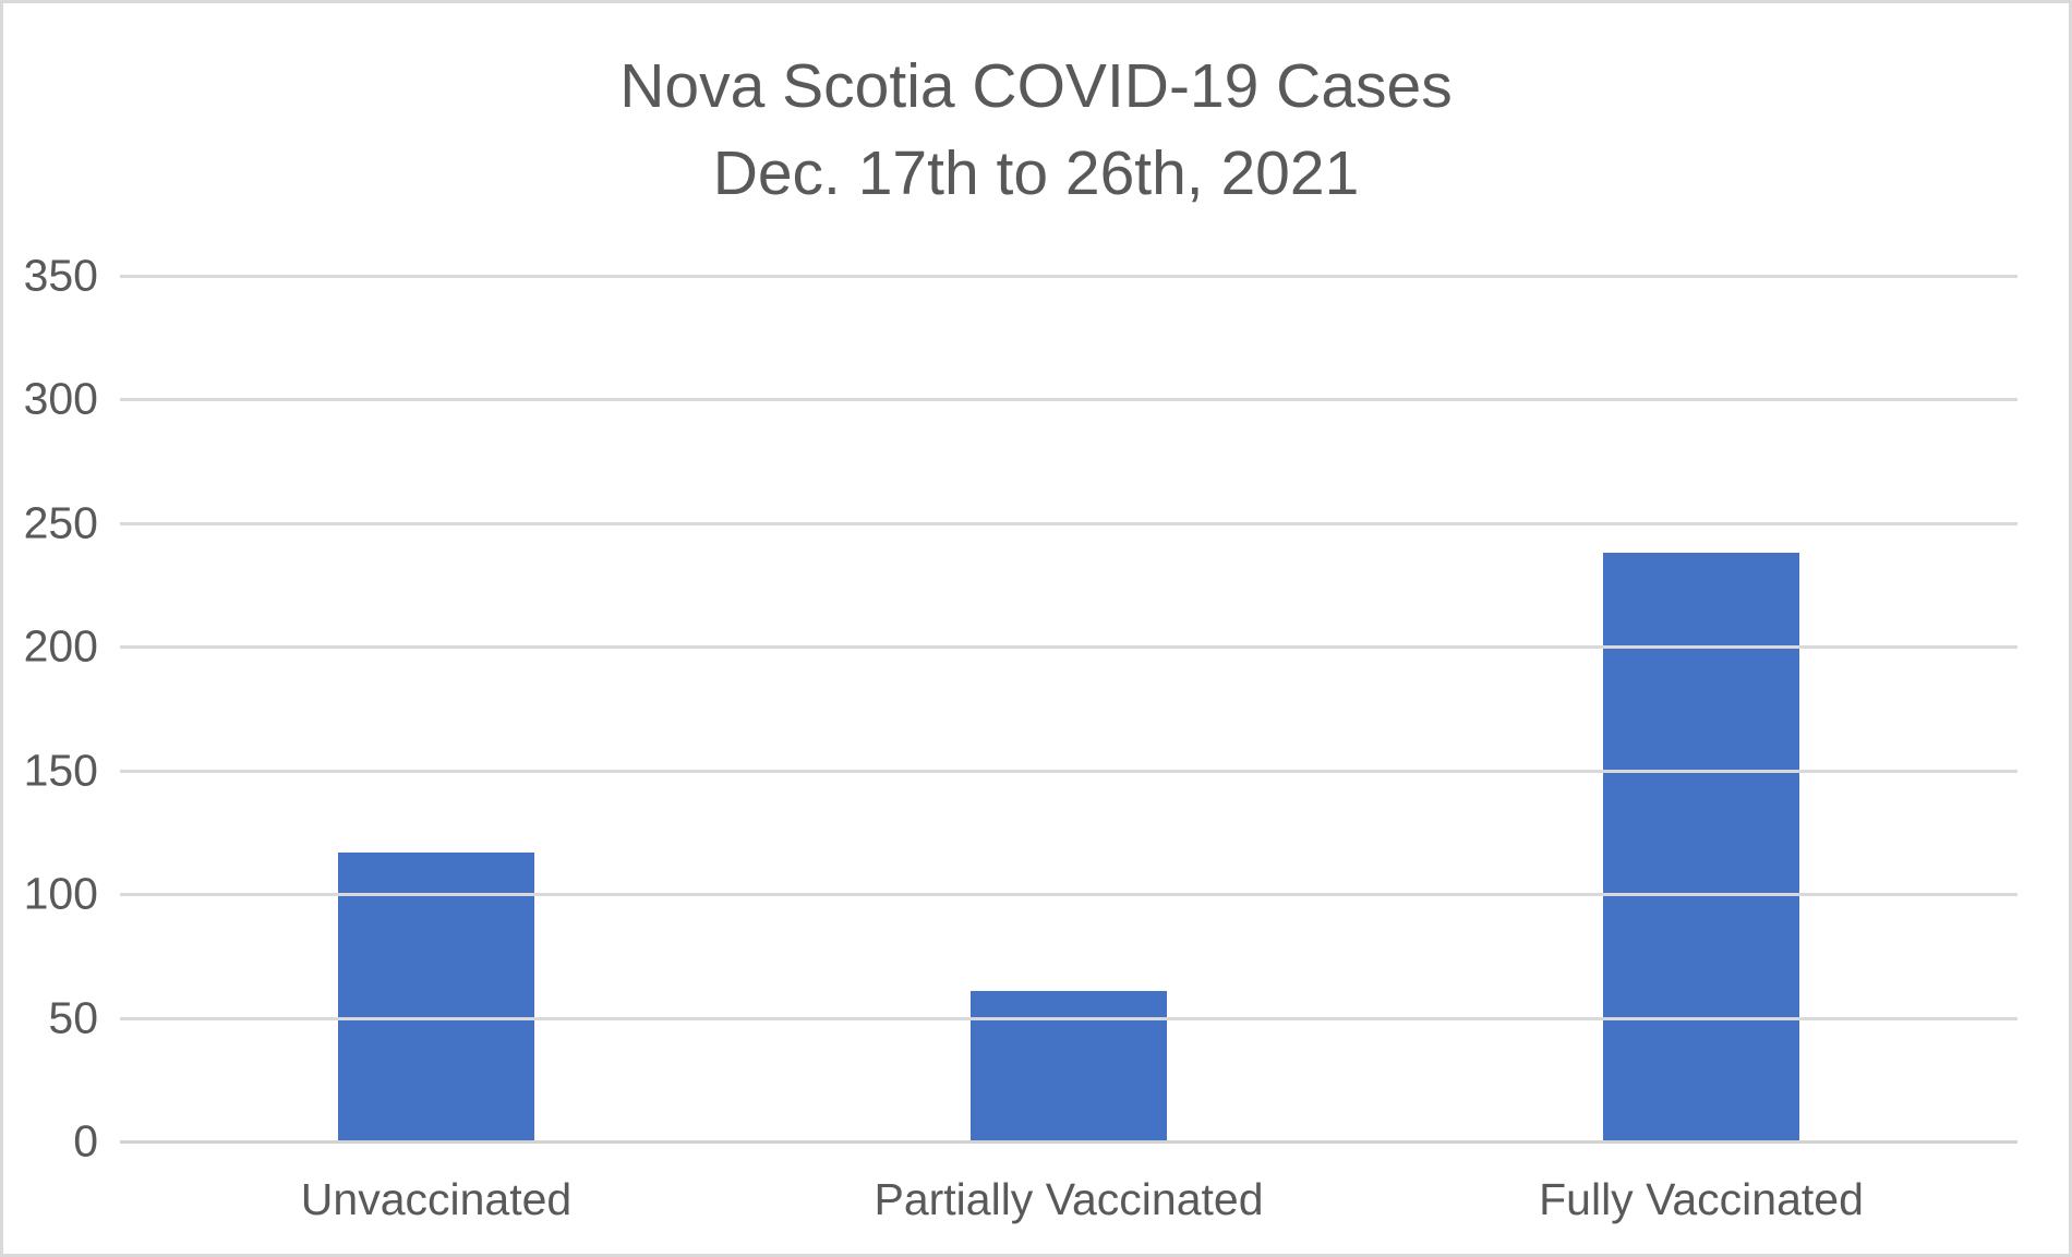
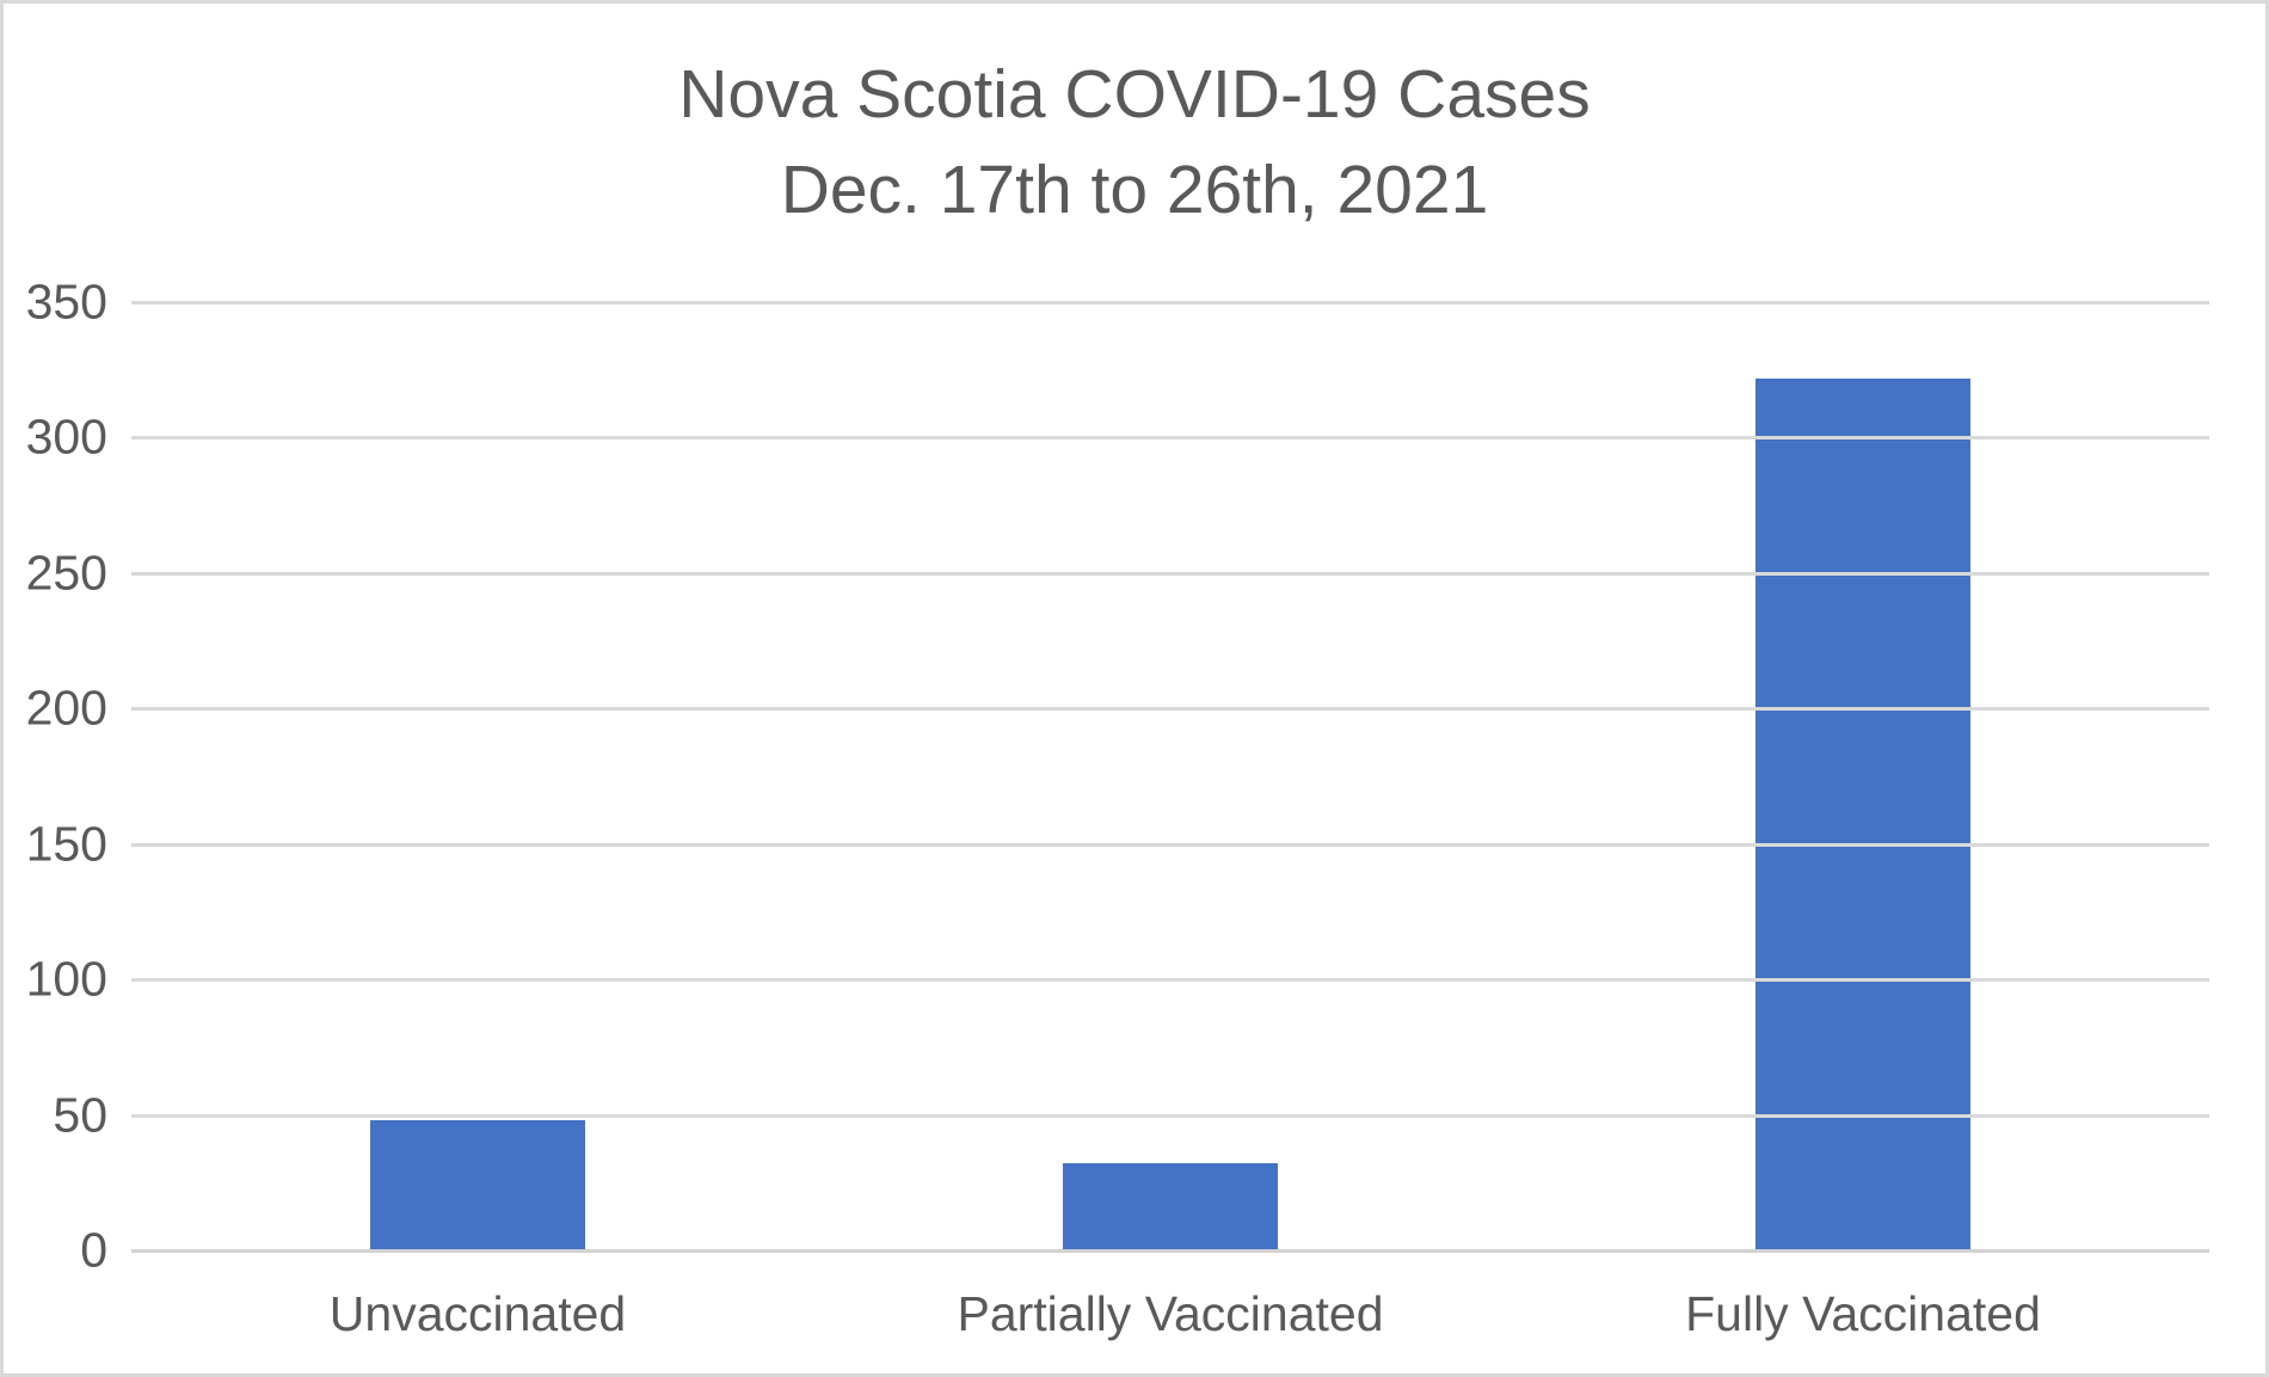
Unvaccinated: 117 -> 48
Partially Vaccinated: 61 -> 32
Fully Vaccinated: 238 -> 322
